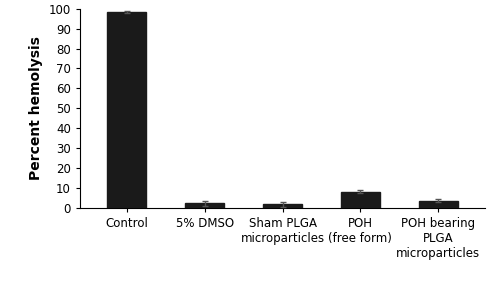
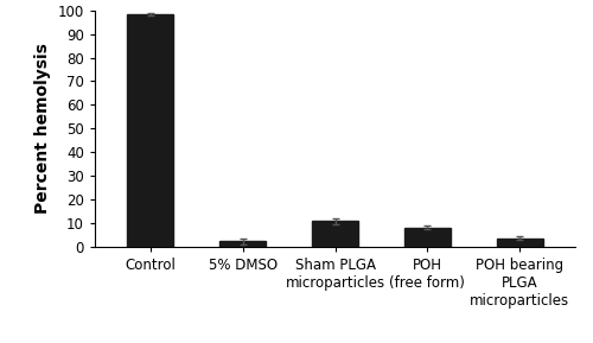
Sham PLGA microparticles: 2 -> 11
